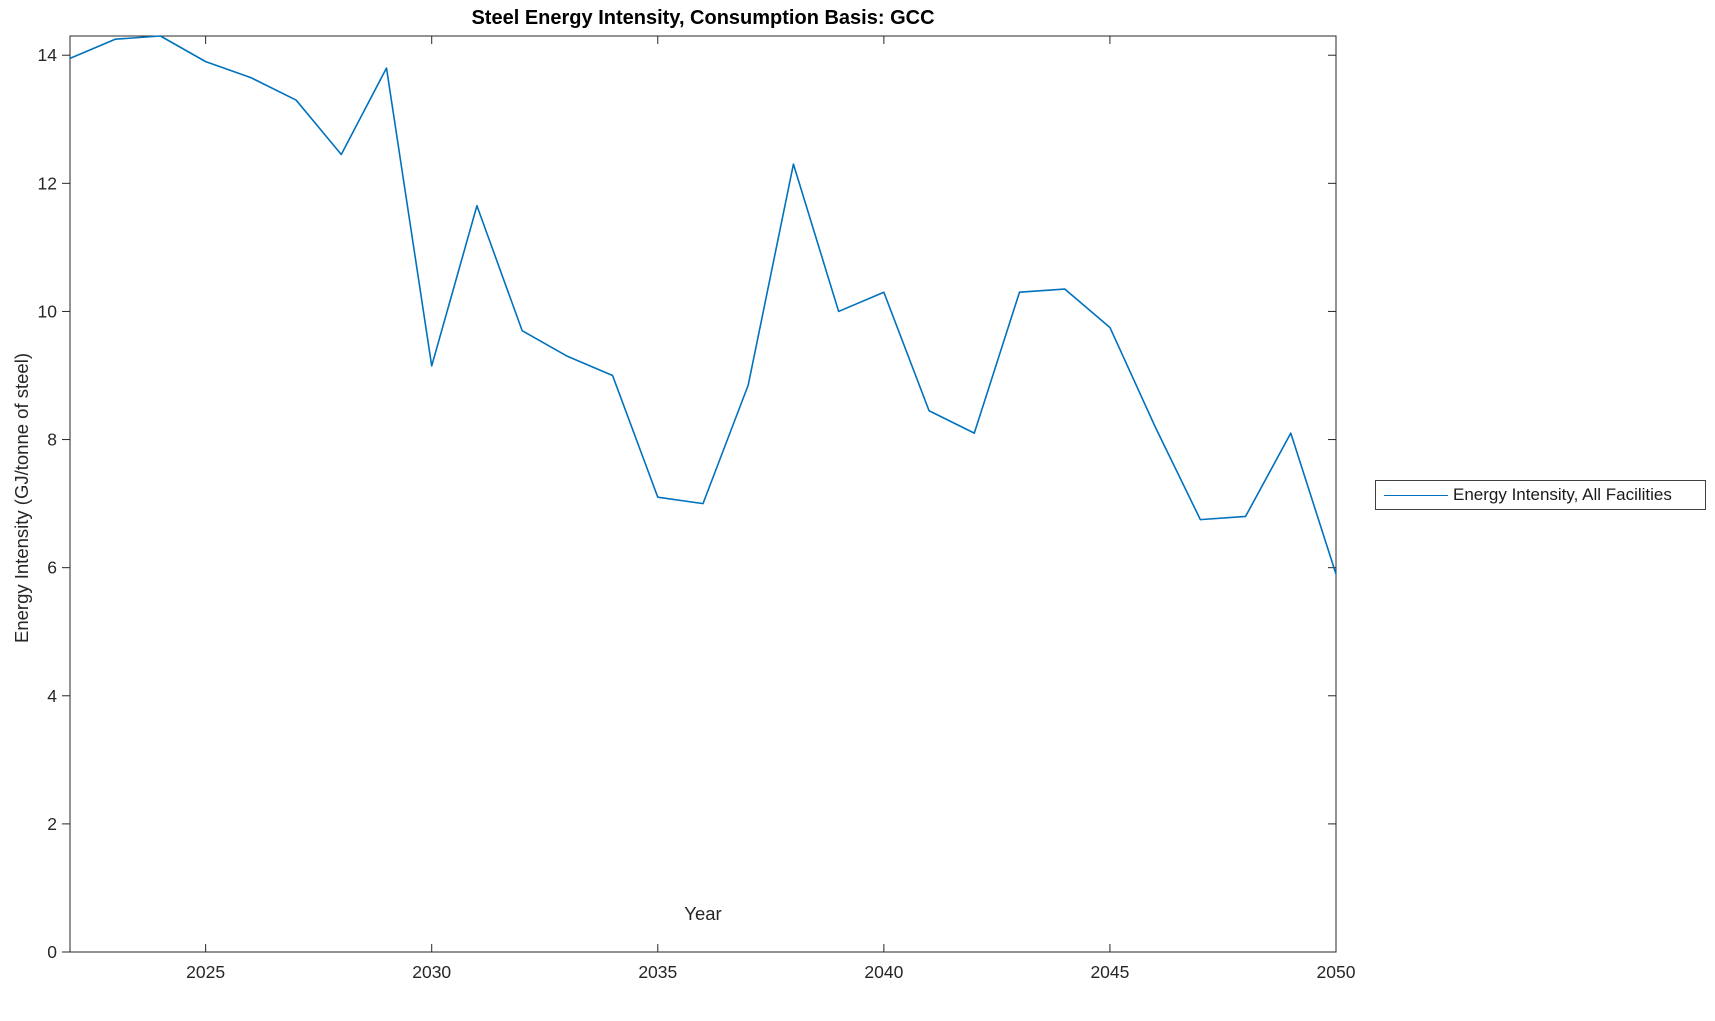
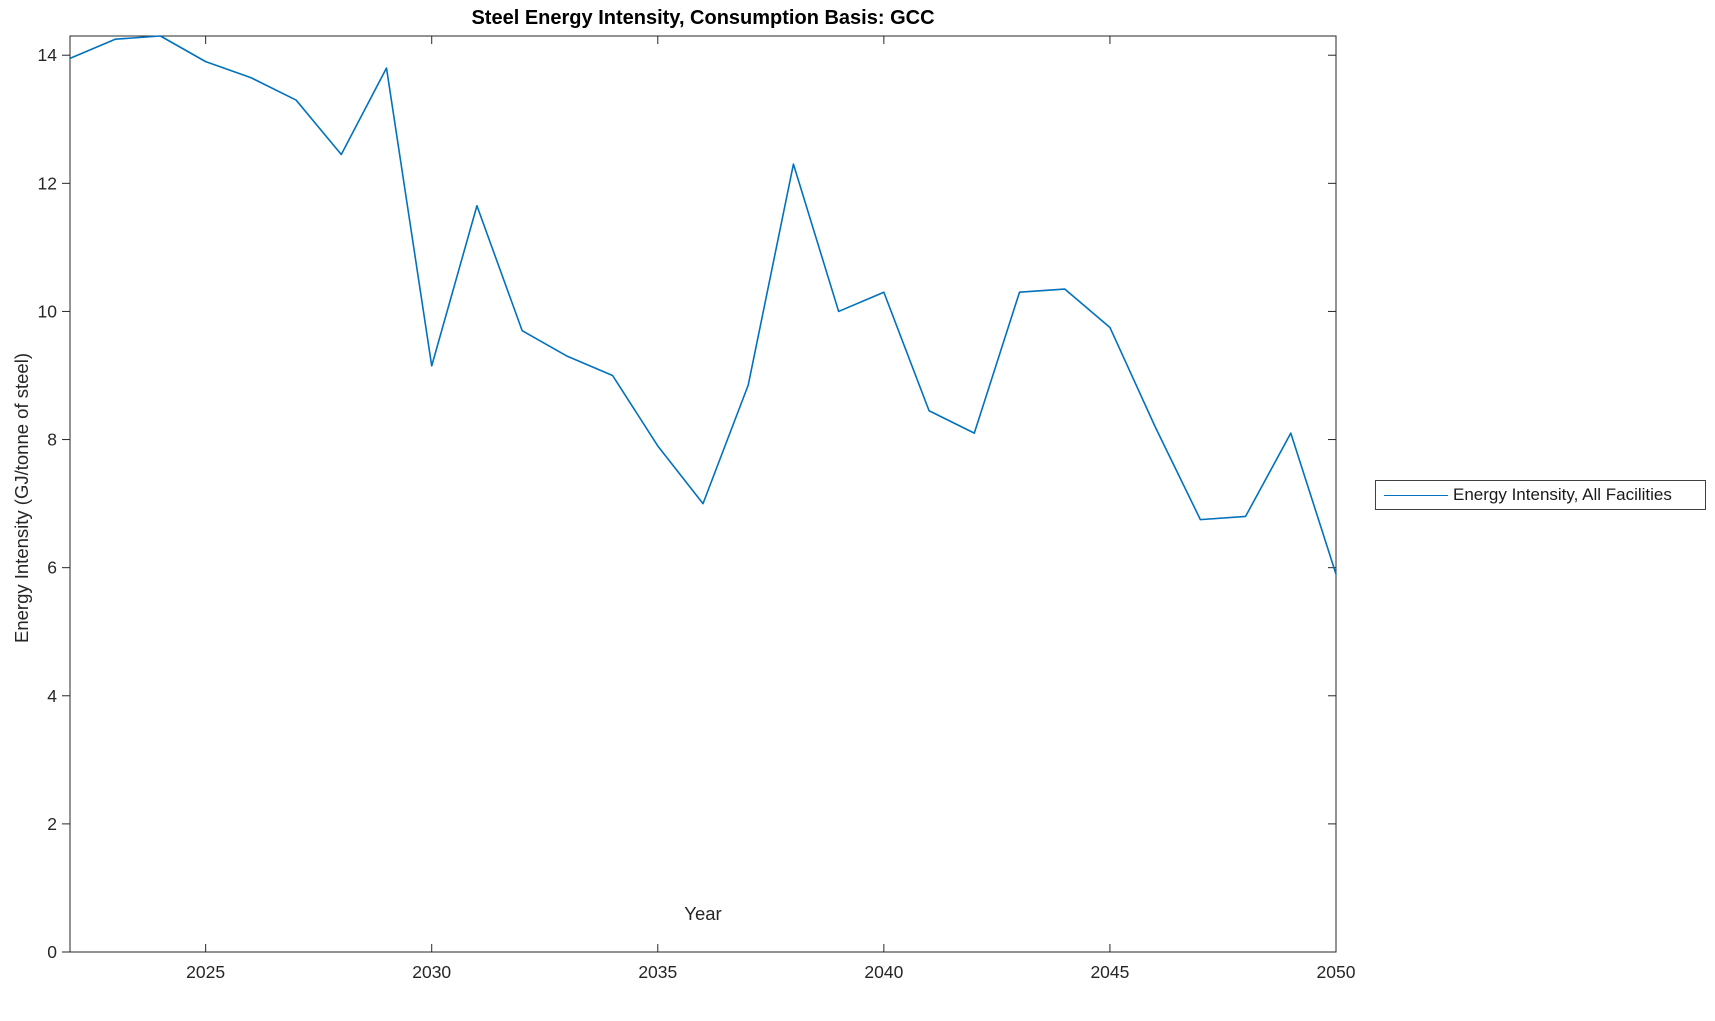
2035: 7.1 -> 7.9
